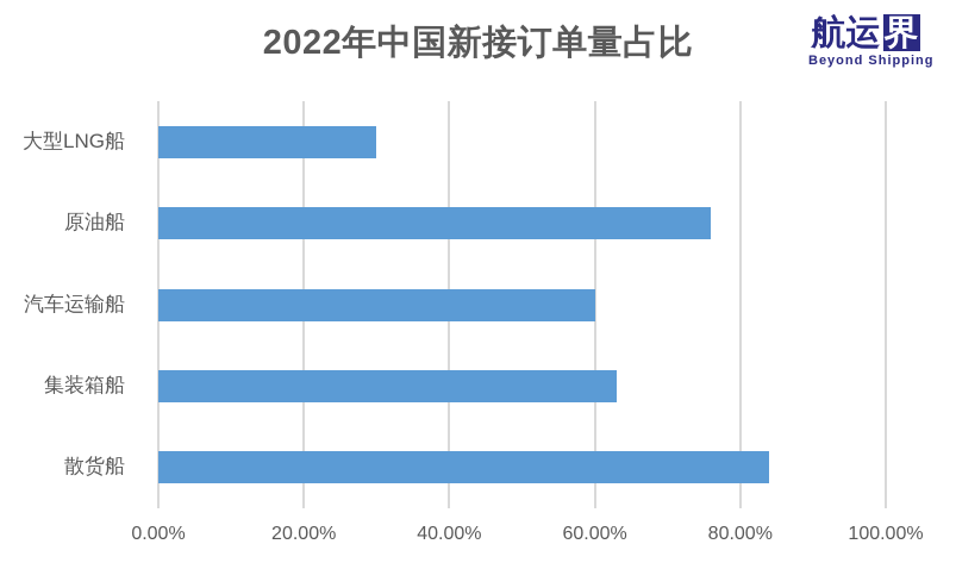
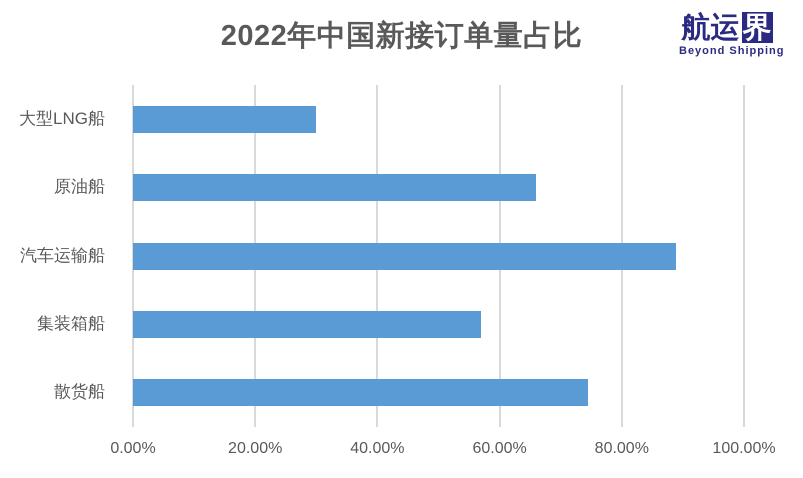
原油船: 76% -> 66%
汽车运输船: 60% -> 89%
集装箱船: 63% -> 57%
散货船: 84% -> 74%
